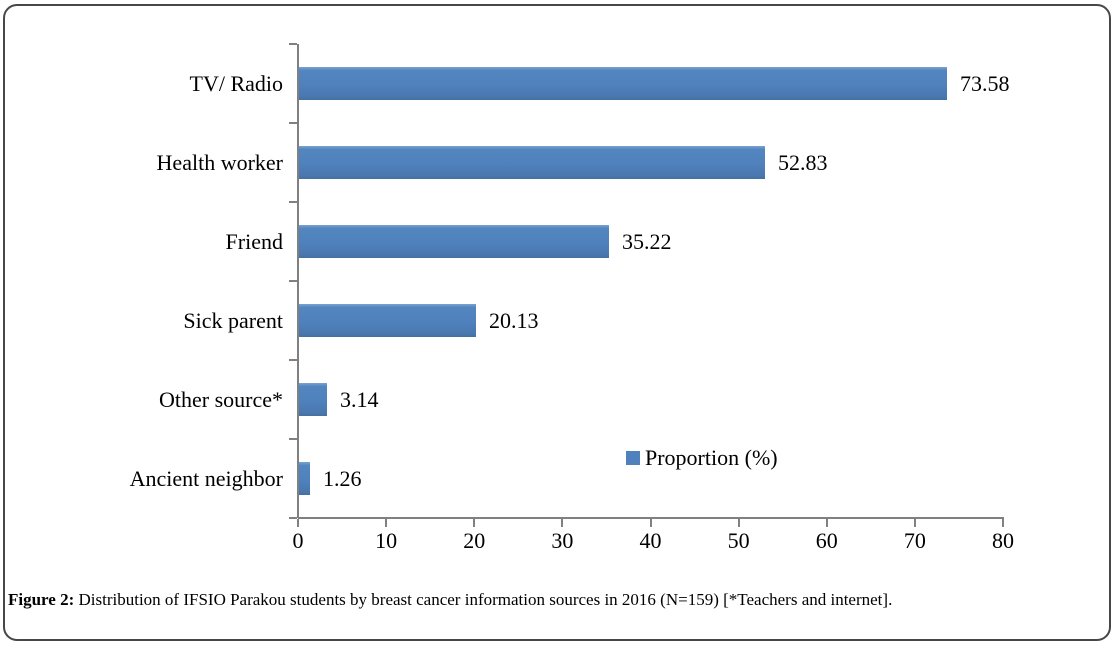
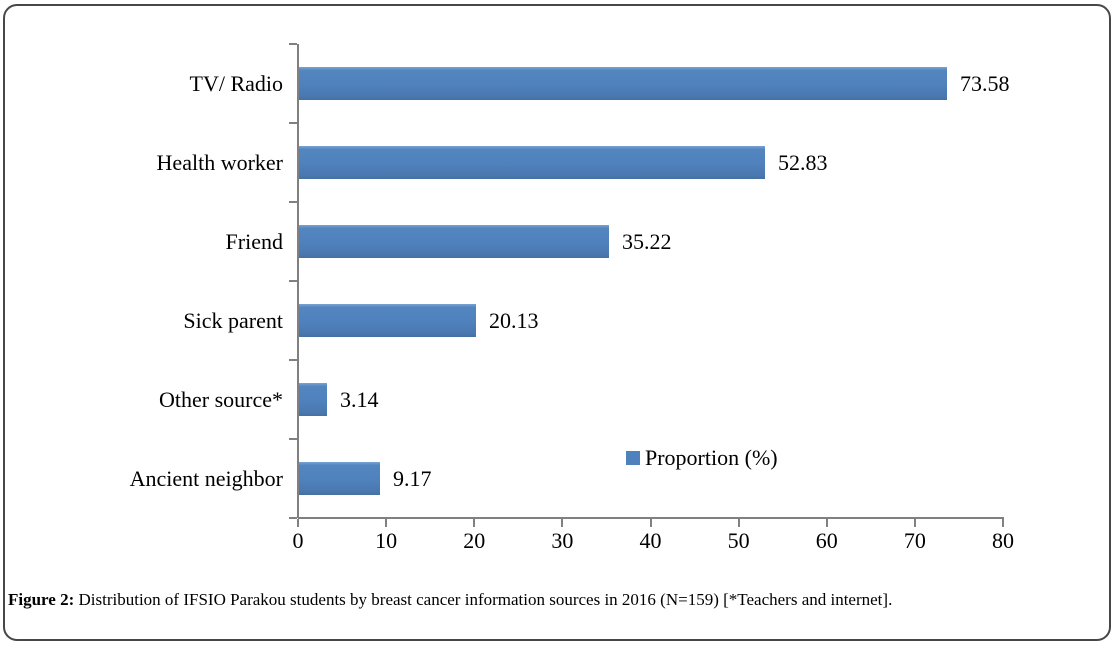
Ancient neighbor: 1.26 -> 9.17
